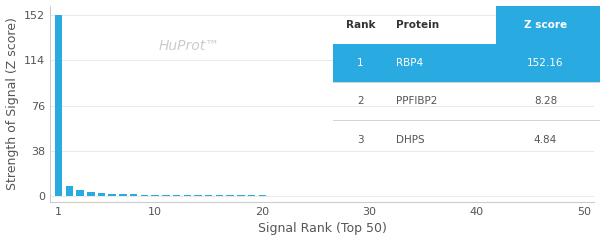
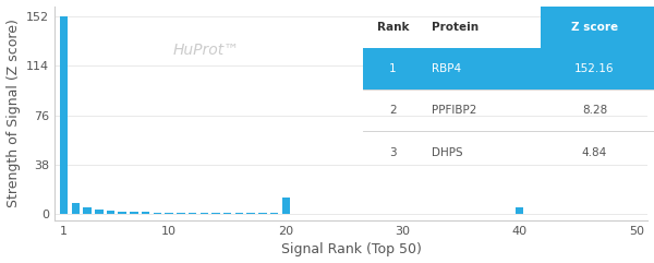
20: 0 -> 13
40: 0 -> 5
